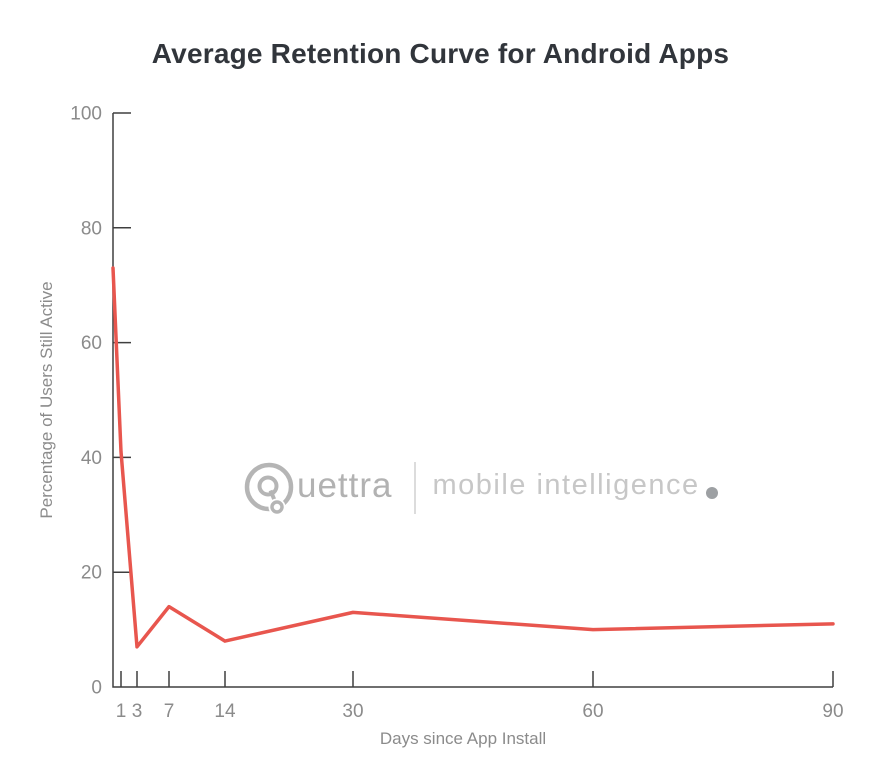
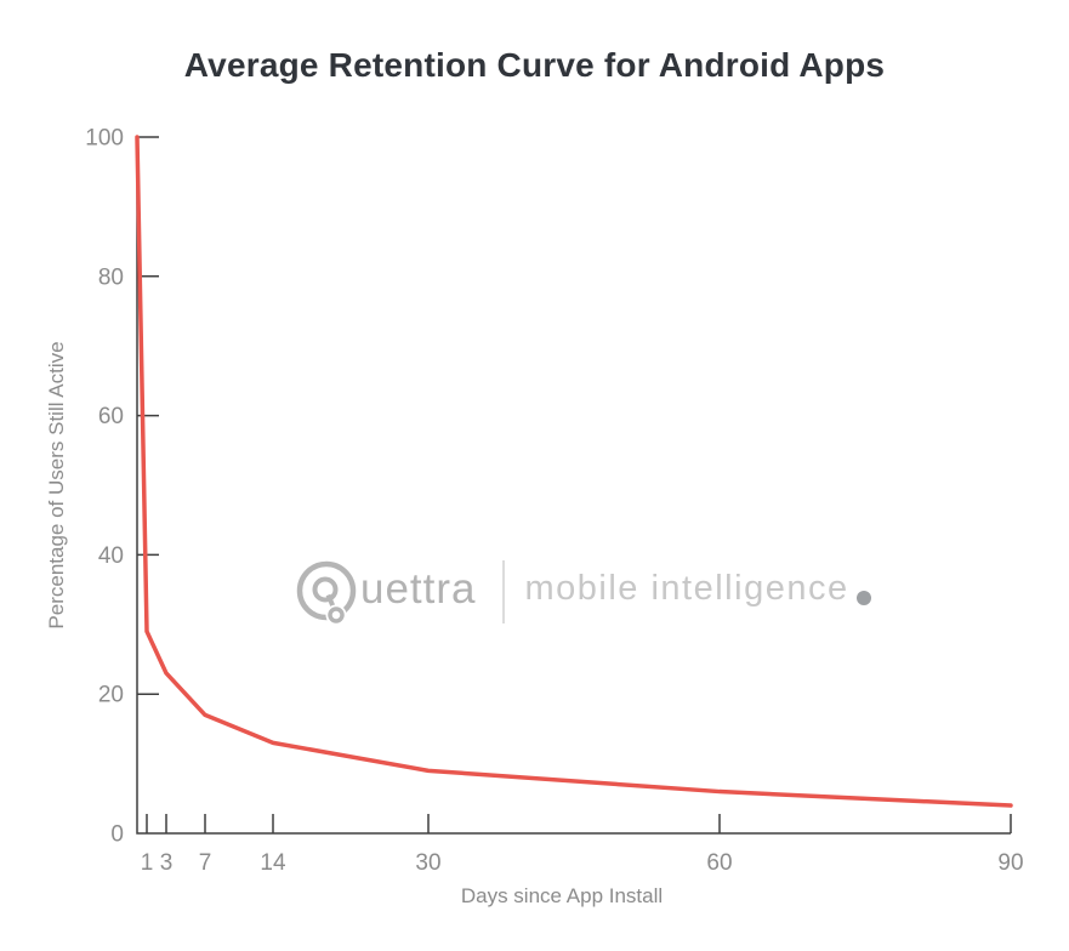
0: 73 -> 100
1: 41 -> 29
3: 7 -> 23
7: 14 -> 17
14: 8 -> 13
30: 13 -> 9
60: 10 -> 6
90: 11 -> 4
